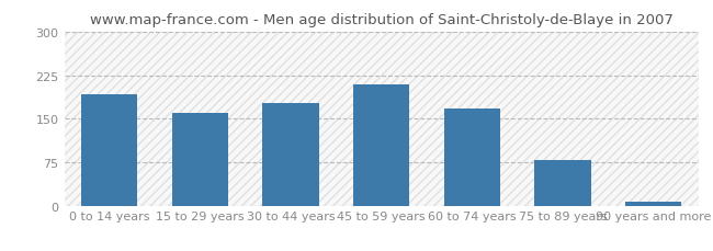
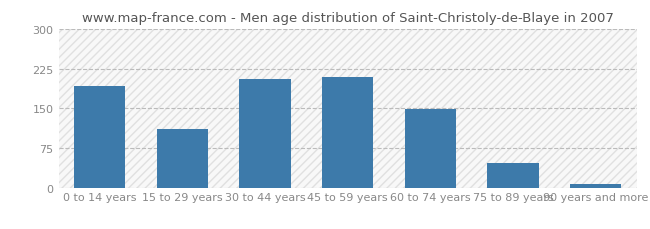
15 to 29 years: 160 -> 110
30 to 44 years: 176 -> 205
60 to 74 years: 168 -> 148
75 to 89 years: 78 -> 47
